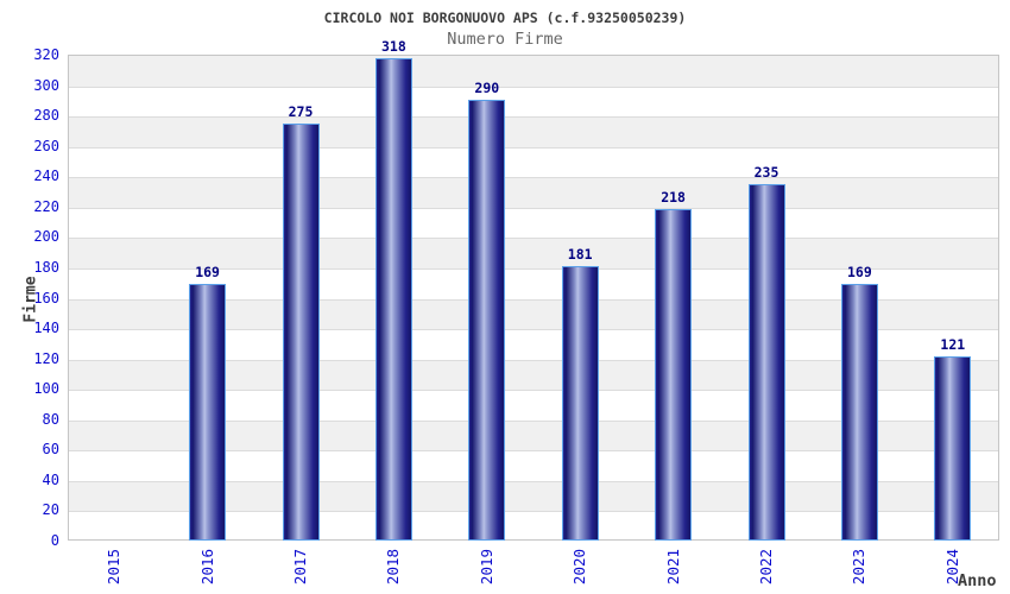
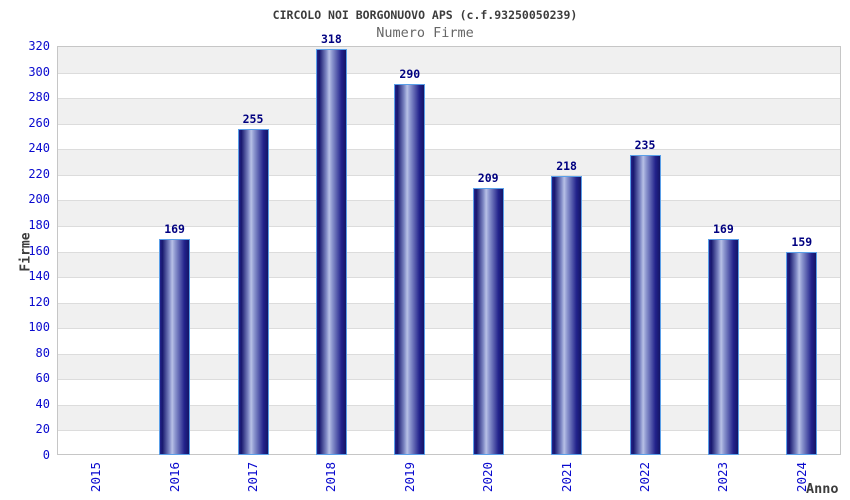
2017: 275 -> 255
2020: 181 -> 209
2024: 121 -> 159
